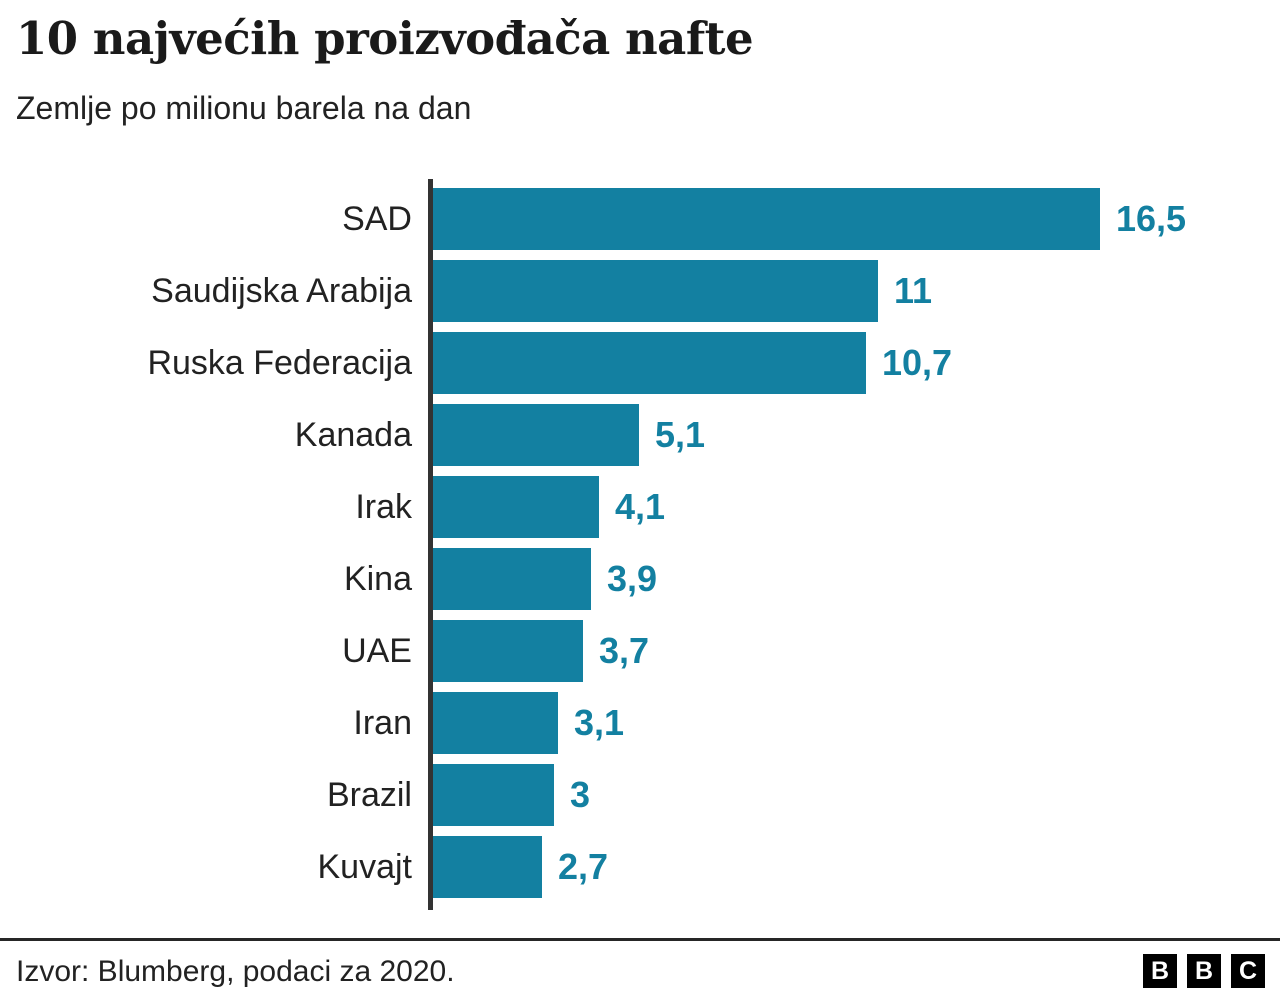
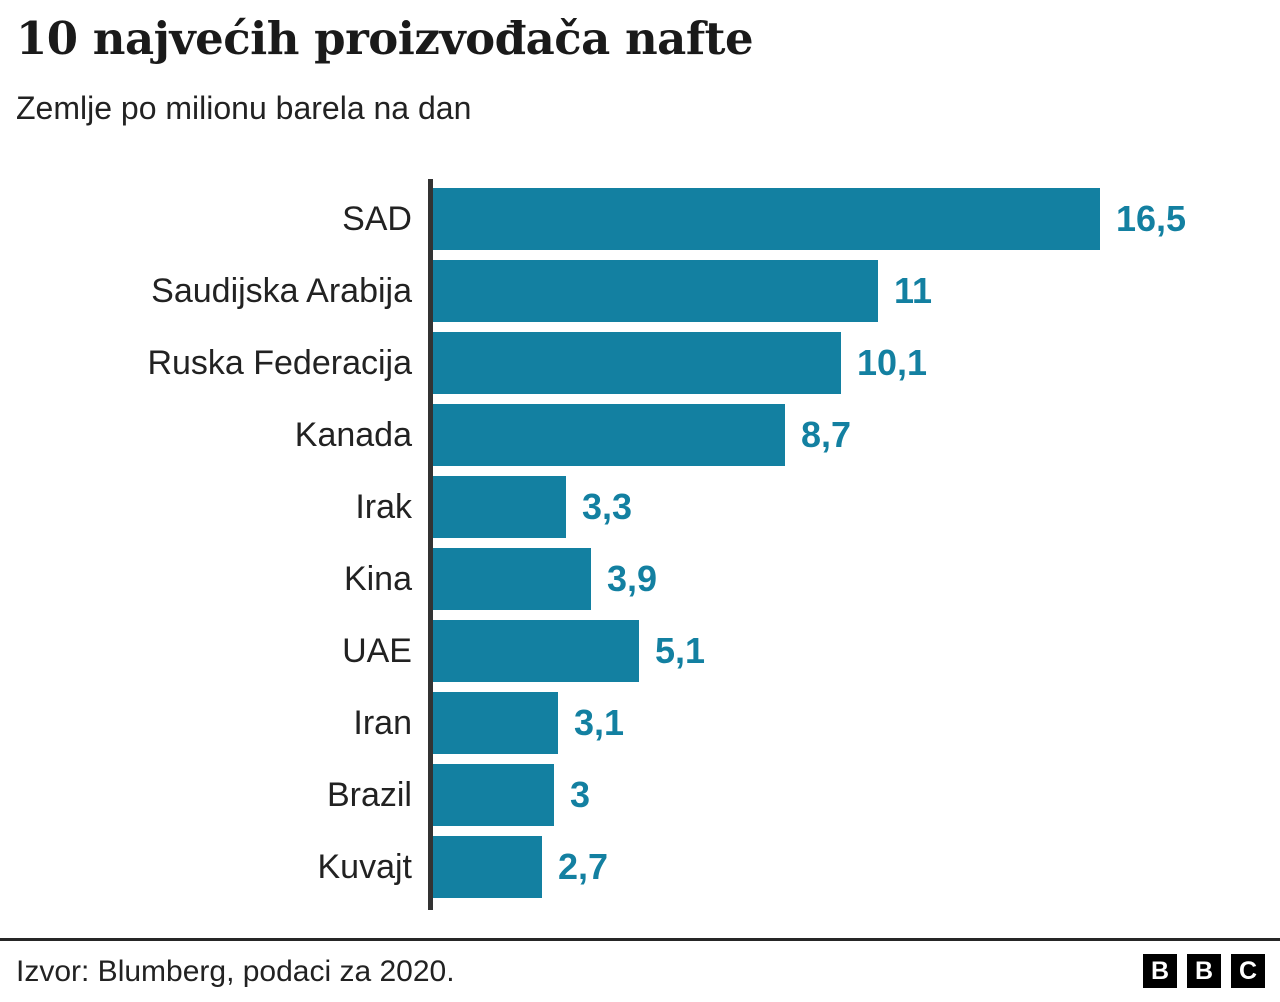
Ruska Federacija: 10,7 -> 10,1
Kanada: 5,1 -> 8,7
Irak: 4,1 -> 3,3
UAE: 3,7 -> 5,1
